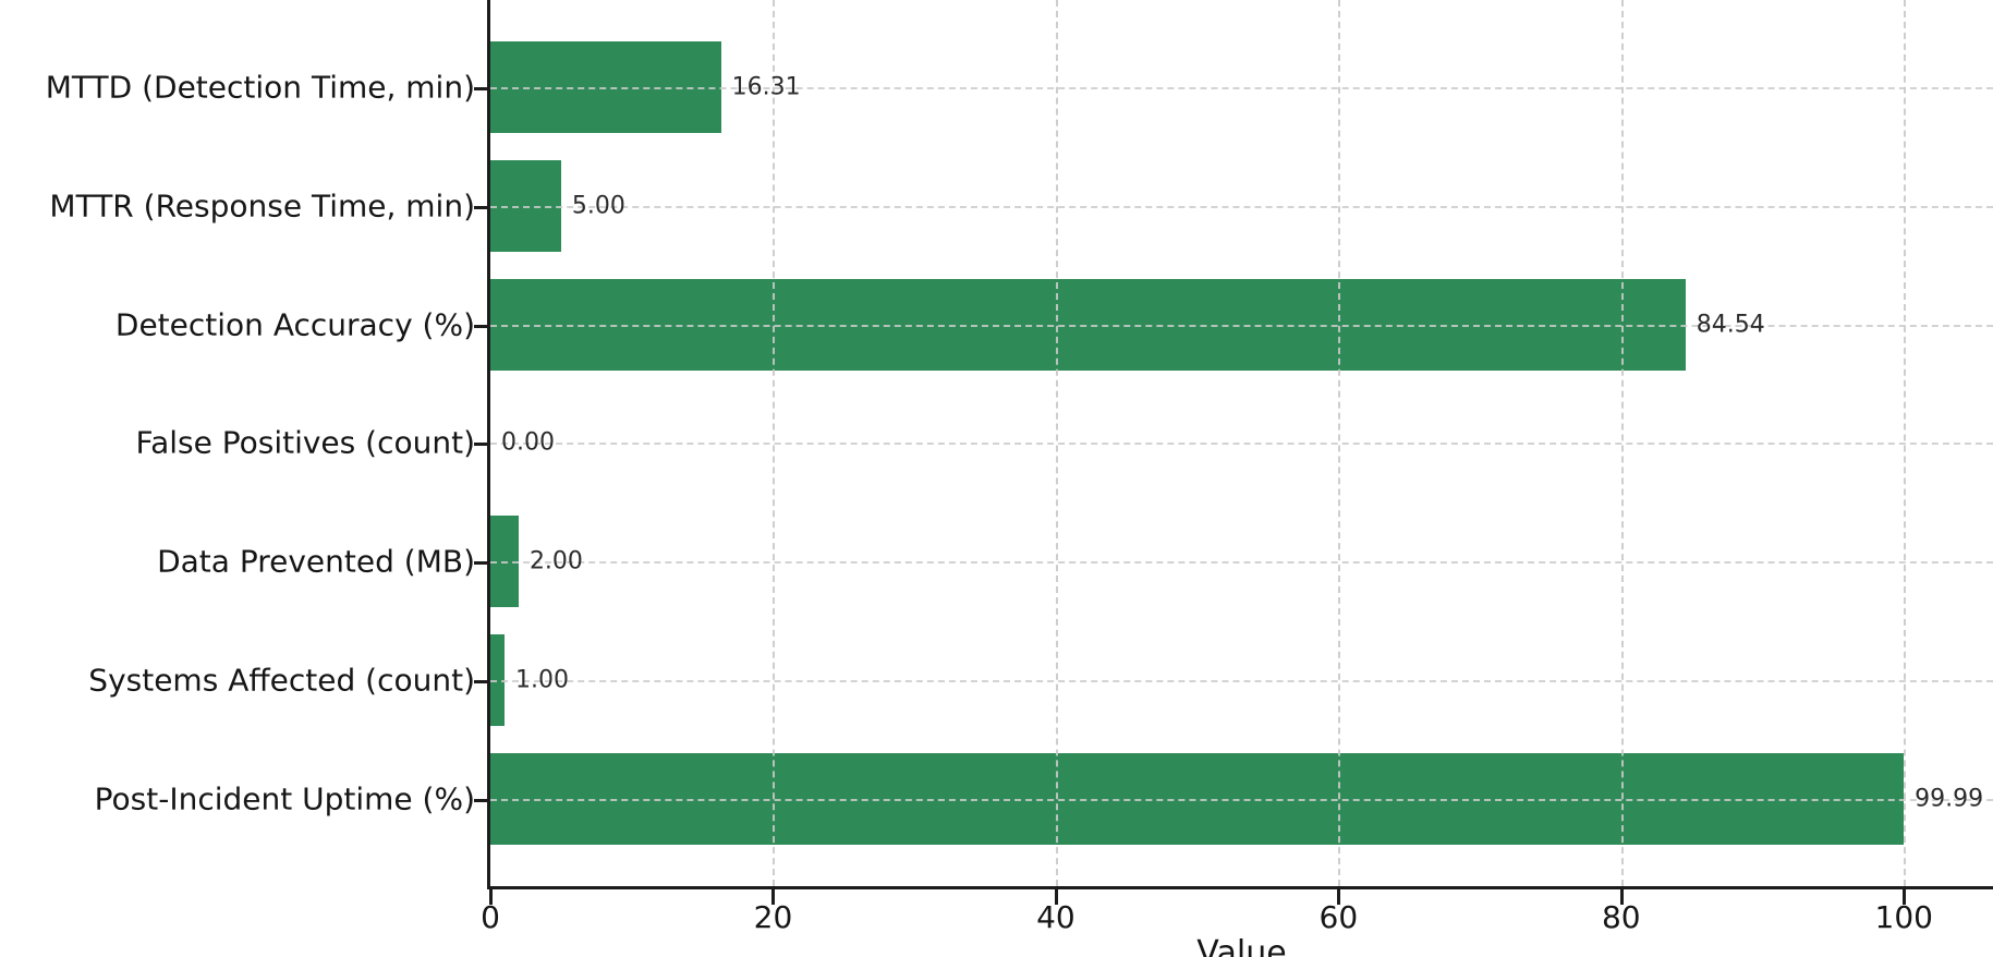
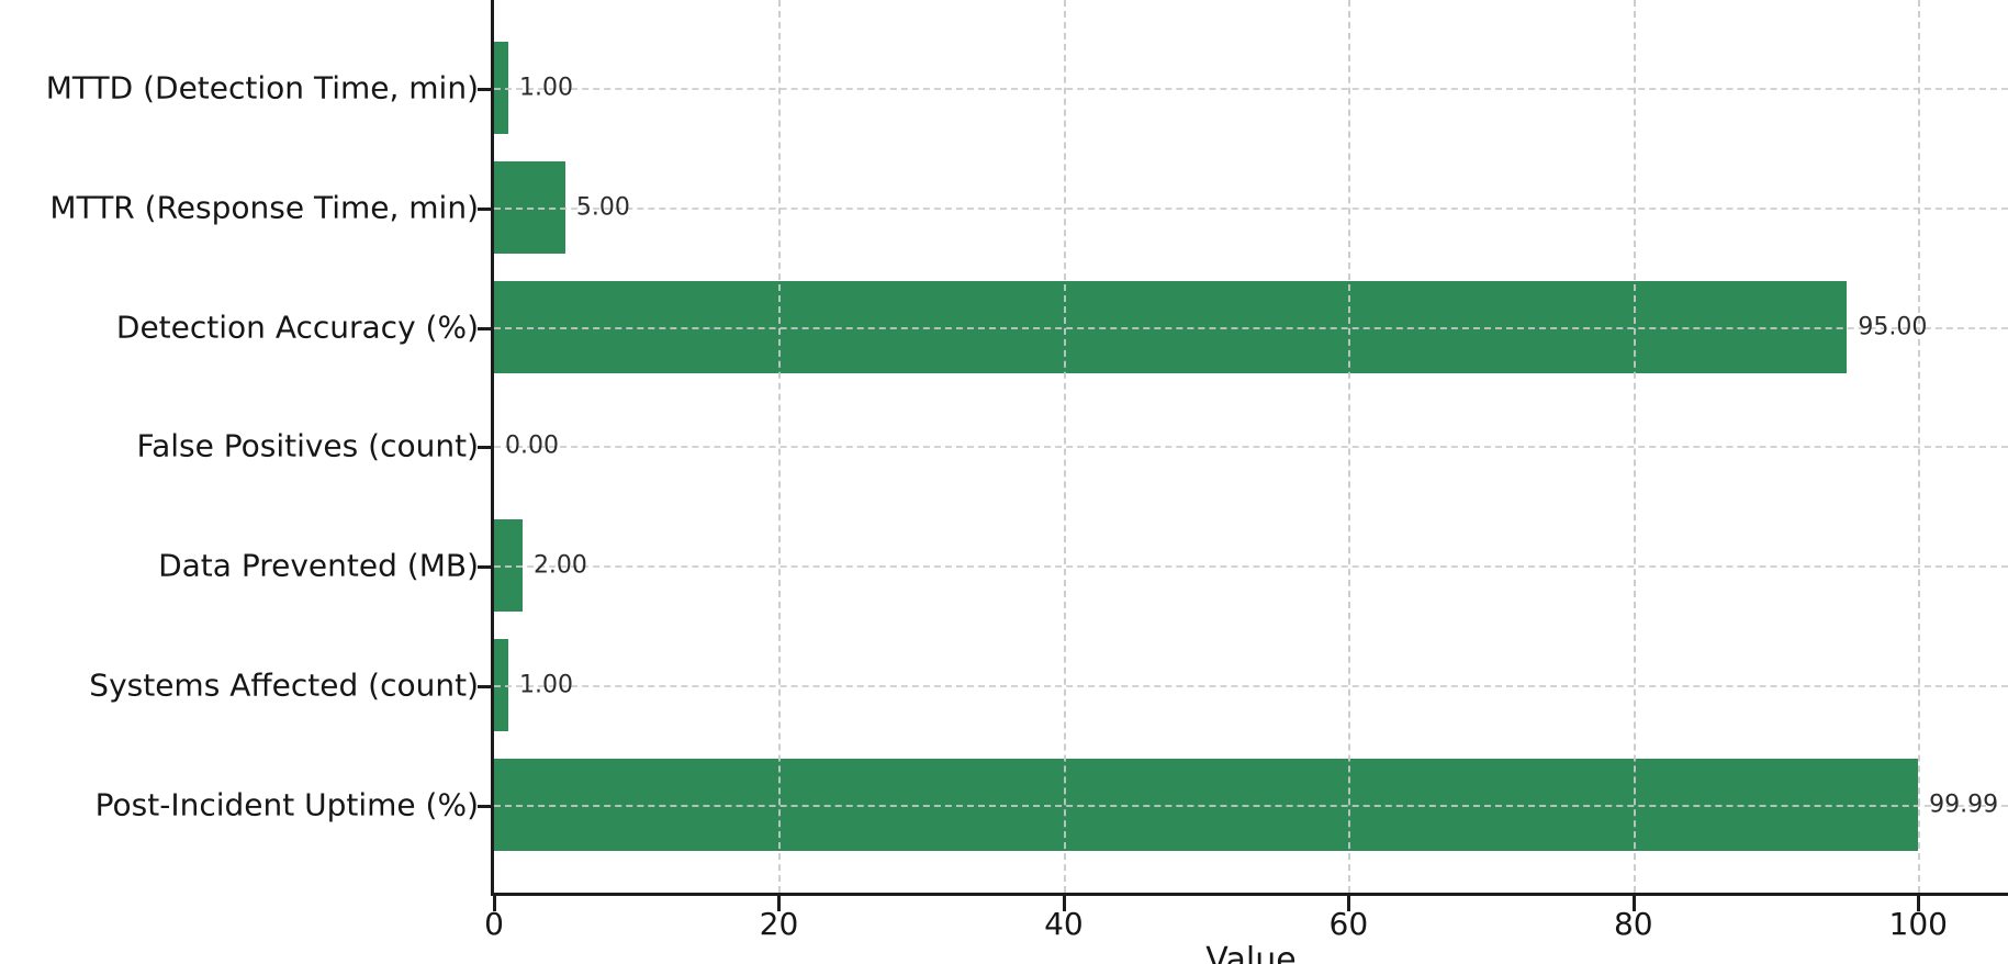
MTTD (Detection Time, min): 16.31 -> 1.00
Detection Accuracy (%): 84.54 -> 95.00
